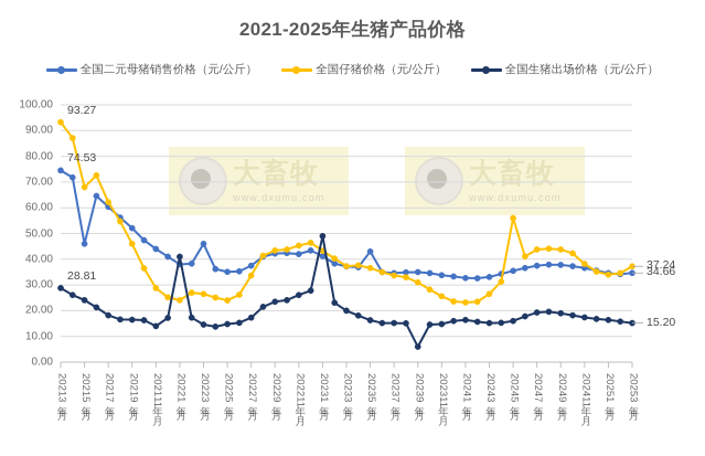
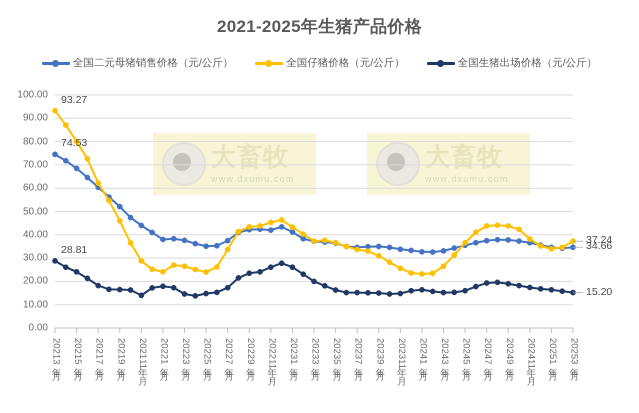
全国二元母猪销售价格（元/公斤）/2021年5月: 46 -> 68
全国仔猪价格（元/公斤）/2021年5月: 68 -> 80
全国生猪出场价格（元/公斤）/2022年1月: 41 -> 18
全国二元母猪销售价格（元/公斤）/2022年3月: 46 -> 38
全国生猪出场价格（元/公斤）/2023年1月: 49 -> 26
全国二元母猪销售价格（元/公斤）/2023年5月: 43 -> 36
全国生猪出场价格（元/公斤）/2023年9月: 6 -> 15
全国仔猪价格（元/公斤）/2024年5月: 56 -> 37
